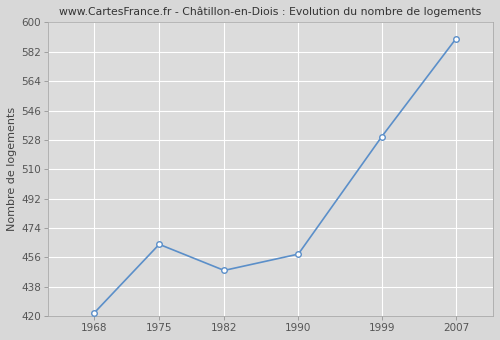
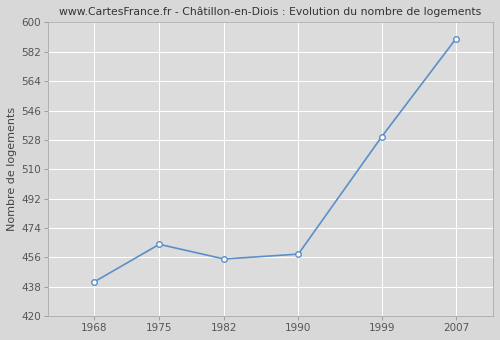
1968: 422 -> 441
1982: 448 -> 455
